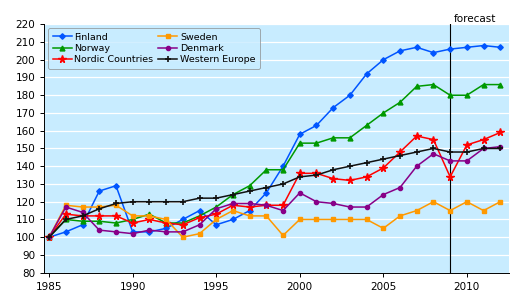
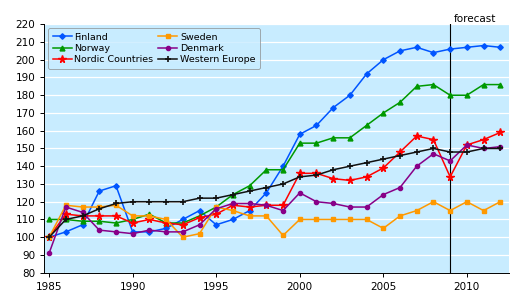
Norway/1985: 100 -> 110
Denmark/1985: 100 -> 91
Sweden/1995: 110 -> 117
Denmark/2010: 143 -> 152
